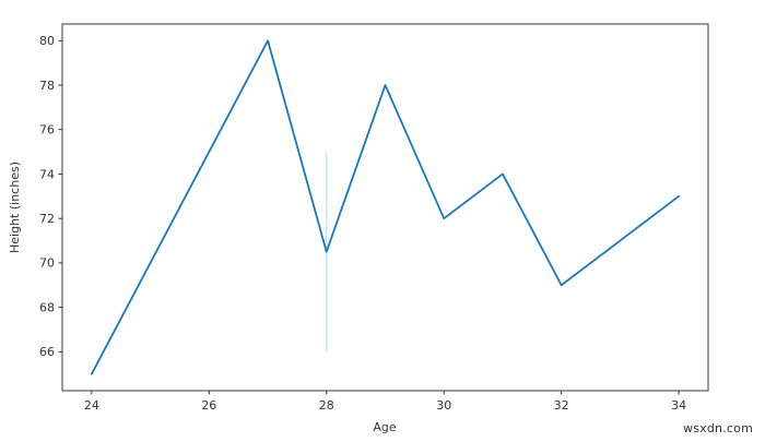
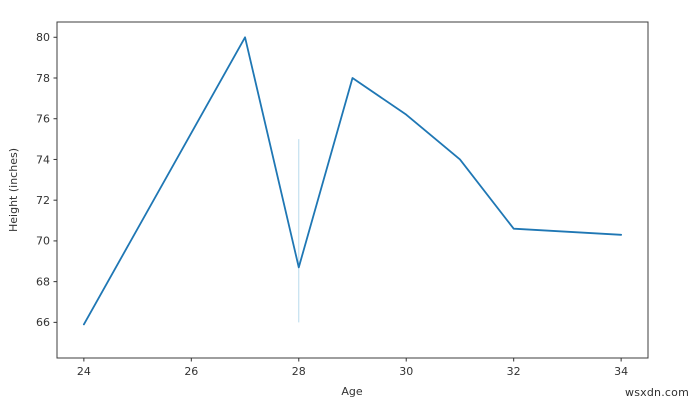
24: 65.0 -> 65.9
28: 70.5 -> 68.7
30: 72.0 -> 76.2
32: 69.0 -> 70.6
34: 73.0 -> 70.3
